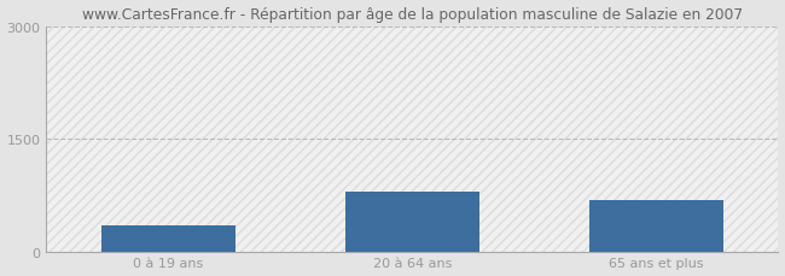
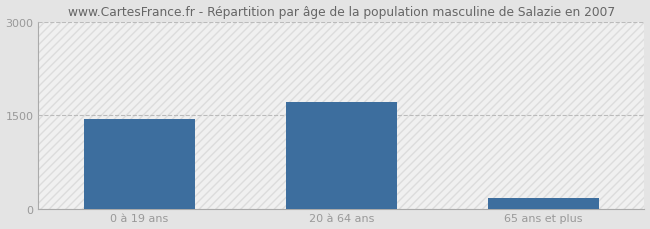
0 à 19 ans: 340 -> 1430
20 à 64 ans: 800 -> 1710
65 ans et plus: 680 -> 180
